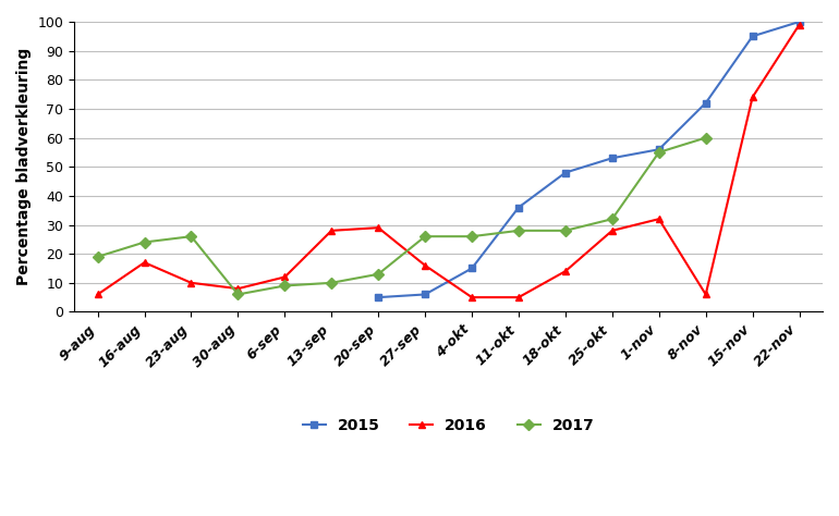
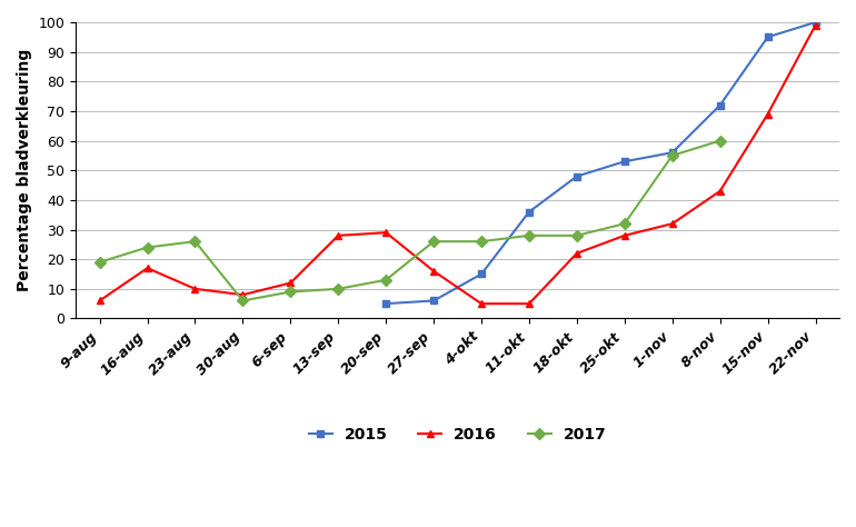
2016/18-okt: 14 -> 22
2016/8-nov: 6 -> 43
2016/15-nov: 74 -> 69
